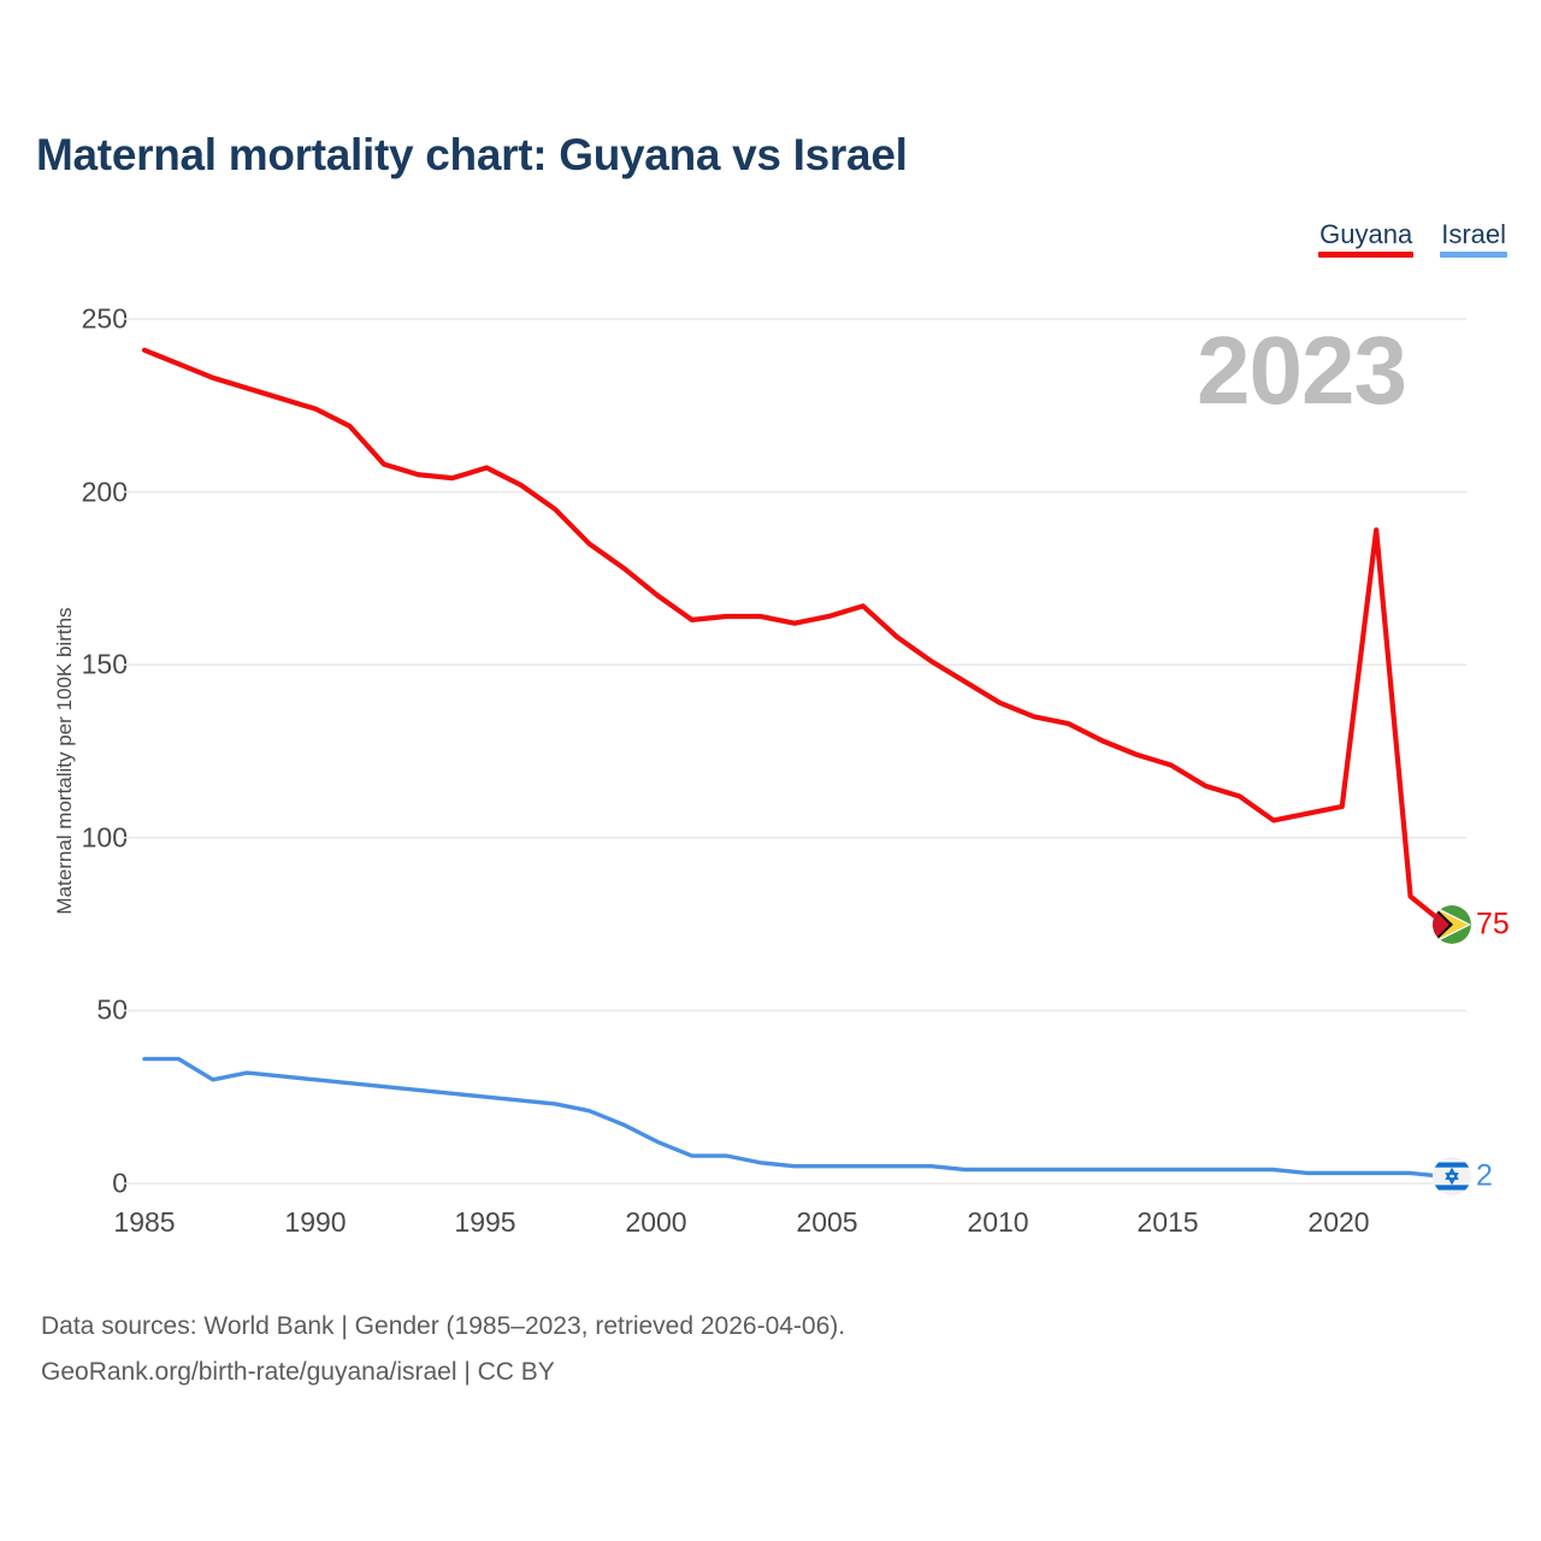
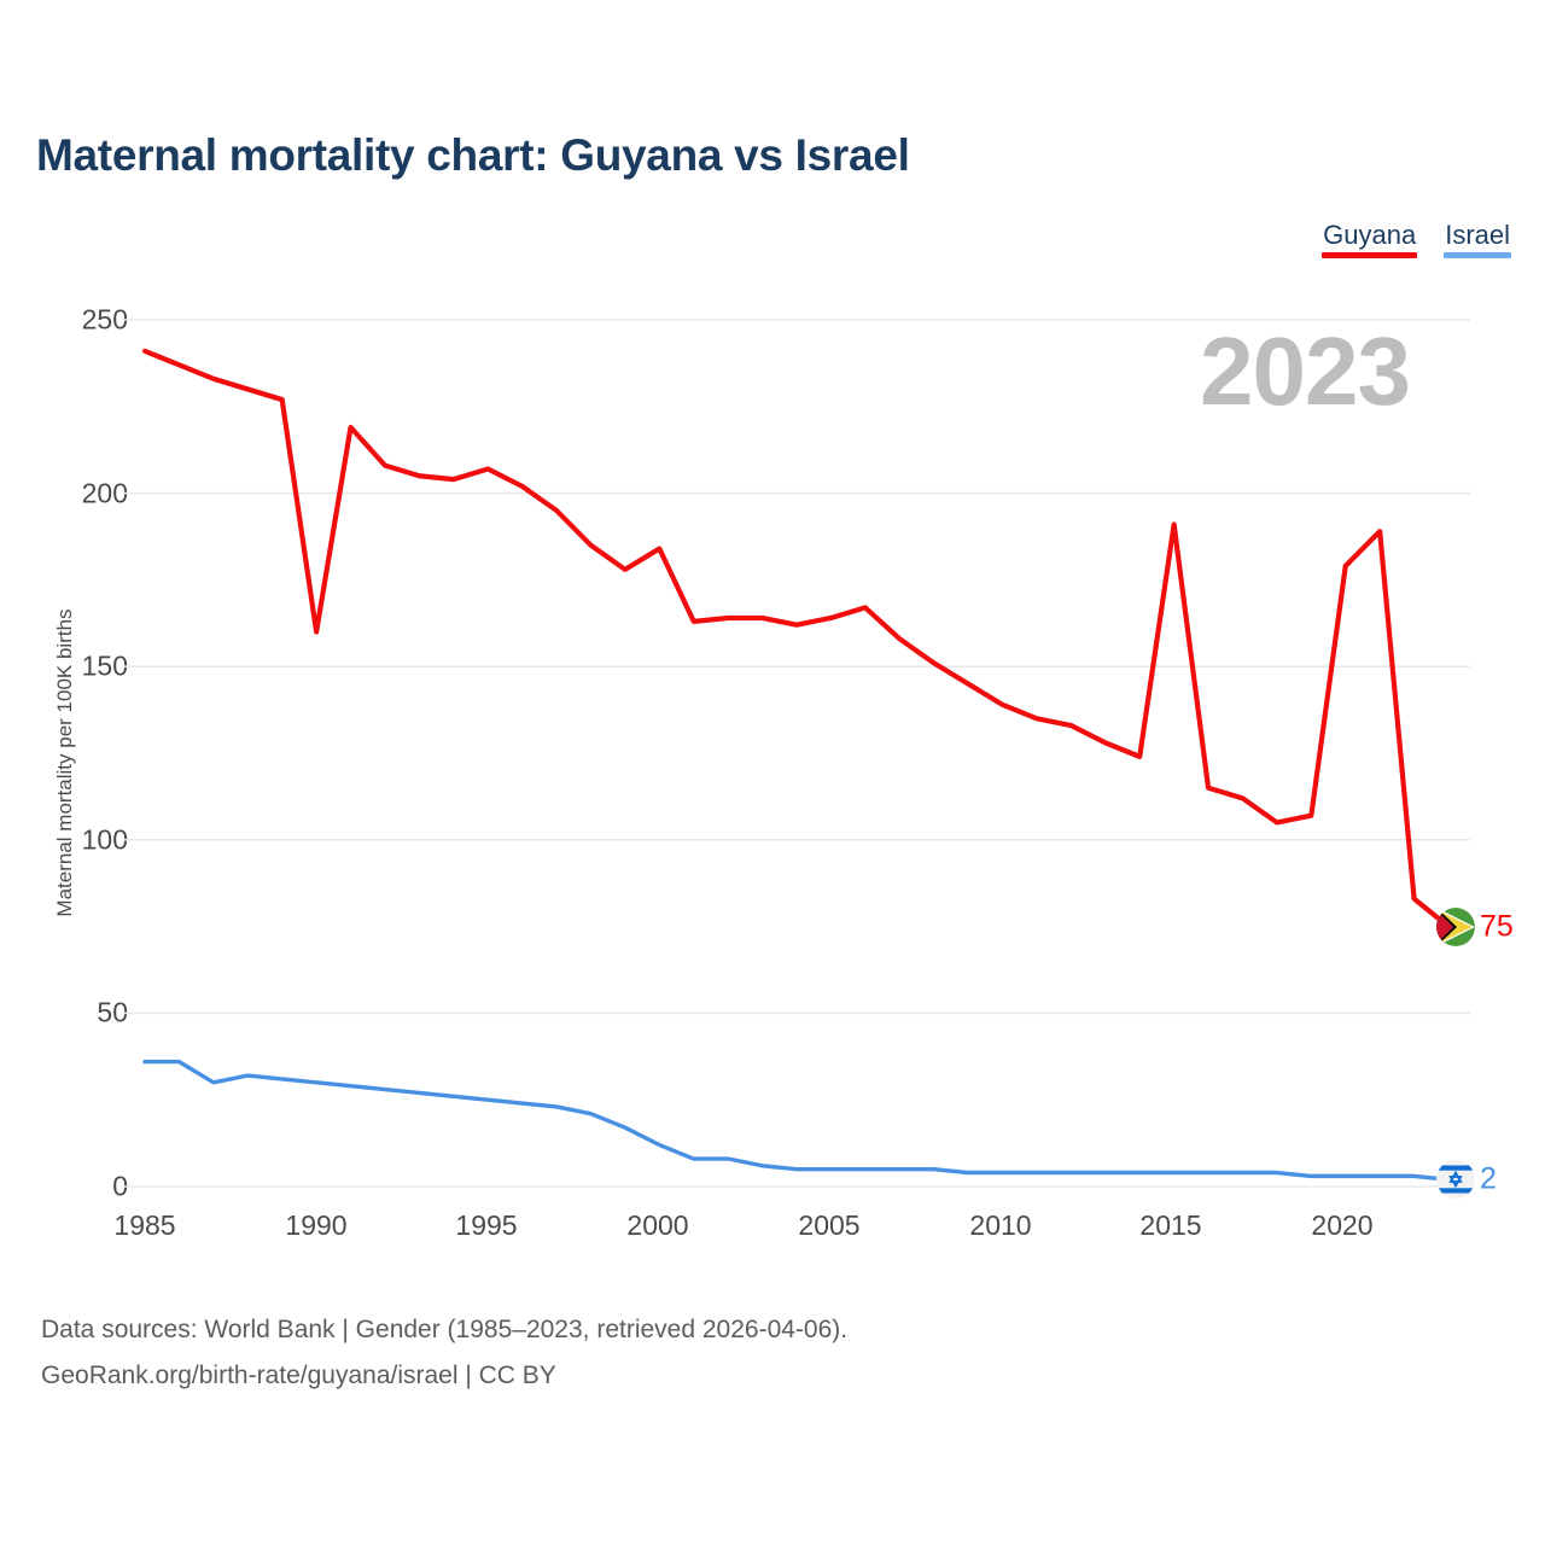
Guyana/1990: 224 -> 160
Guyana/2000: 170 -> 184
Guyana/2015: 121 -> 191
Guyana/2020: 109 -> 179
